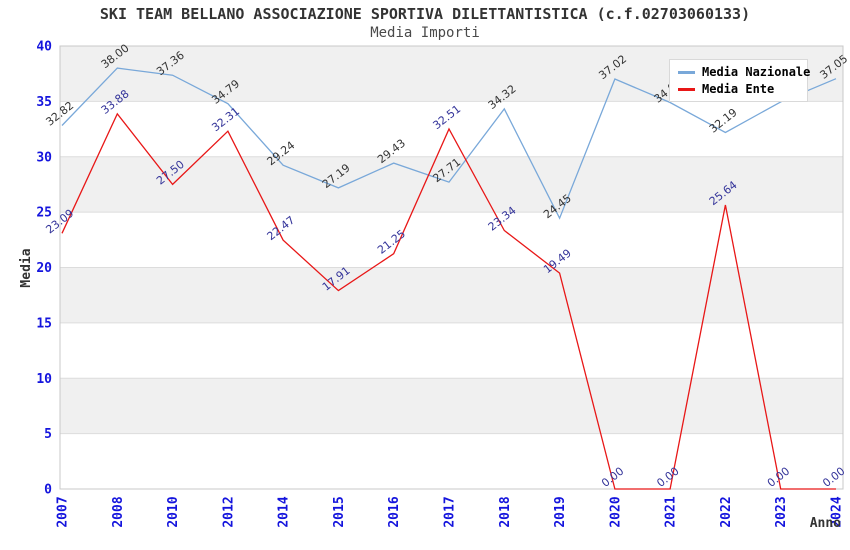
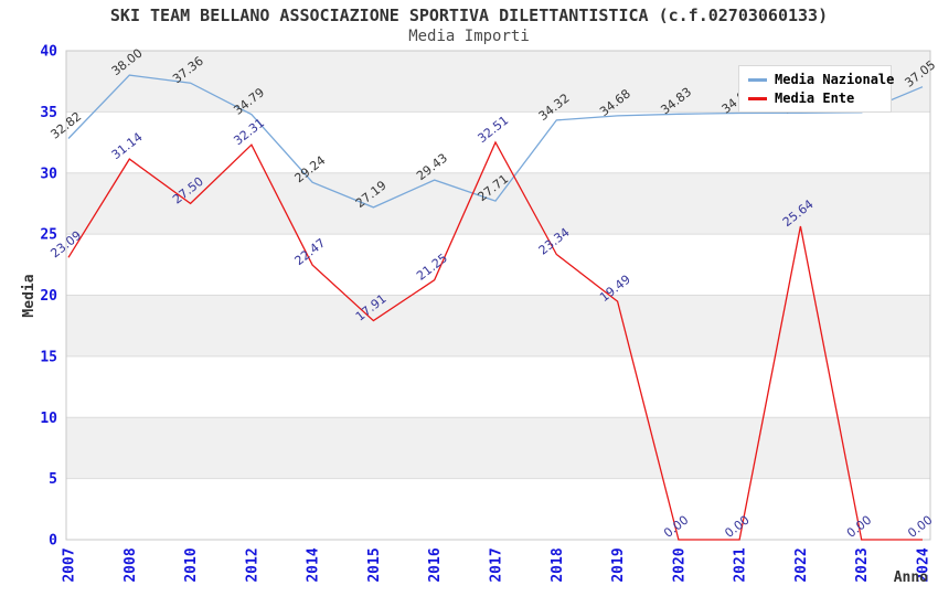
Media Ente/2008: 33.88 -> 31.14
Media Nazionale/2019: 24.45 -> 34.68
Media Nazionale/2020: 37.02 -> 34.83
Media Nazionale/2022: 32.19 -> 34.92
